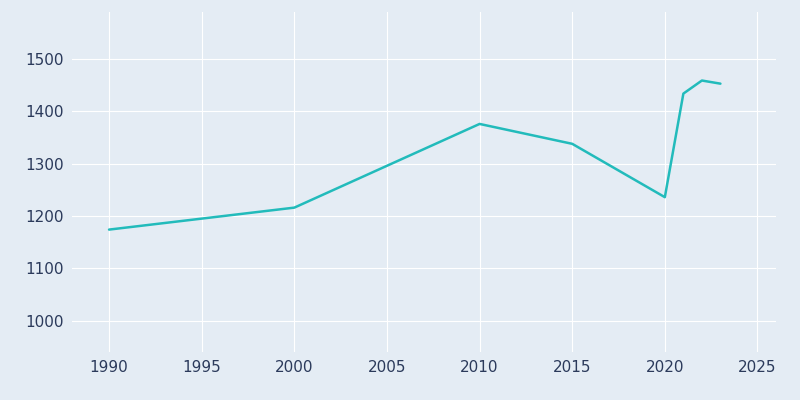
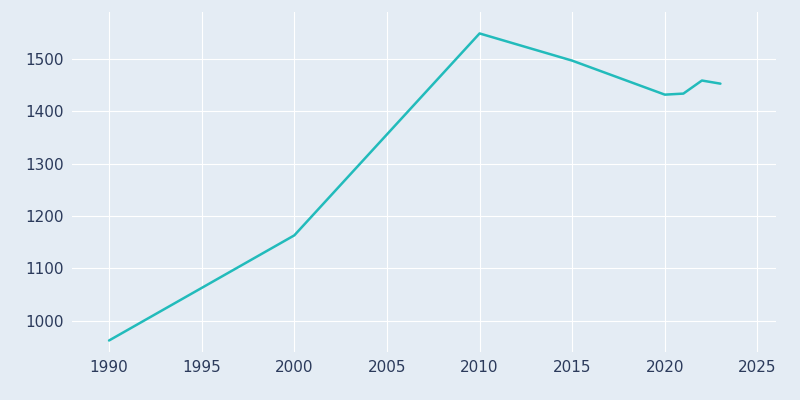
1990: 1174 -> 962
2000: 1216 -> 1163
2010: 1376 -> 1549
2015: 1338 -> 1497
2020: 1236 -> 1432
